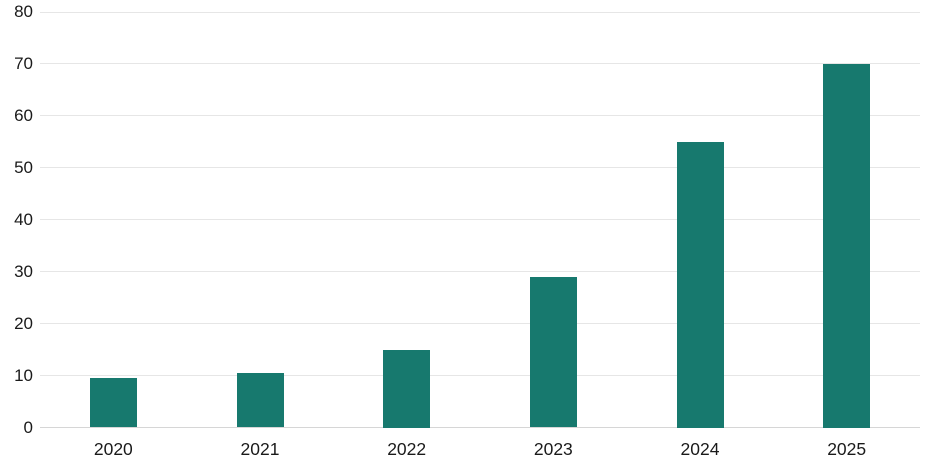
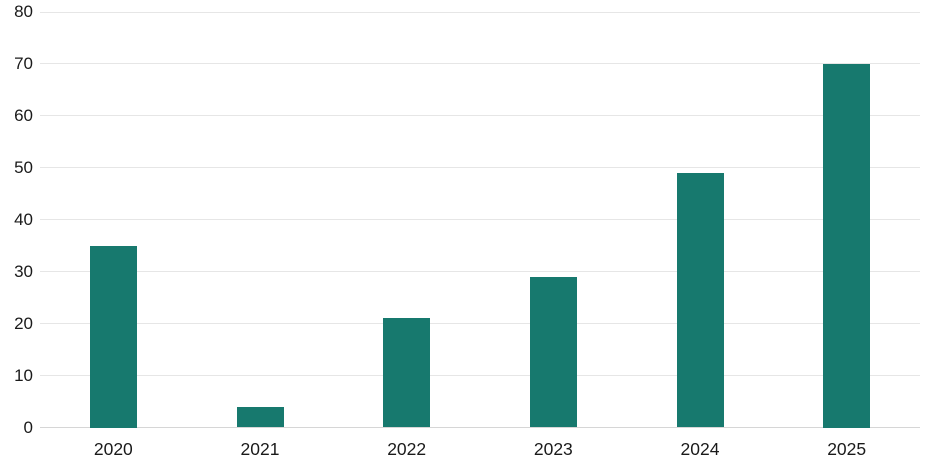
2020: 10 -> 35
2021: 10 -> 4
2022: 15 -> 21
2024: 55 -> 49
